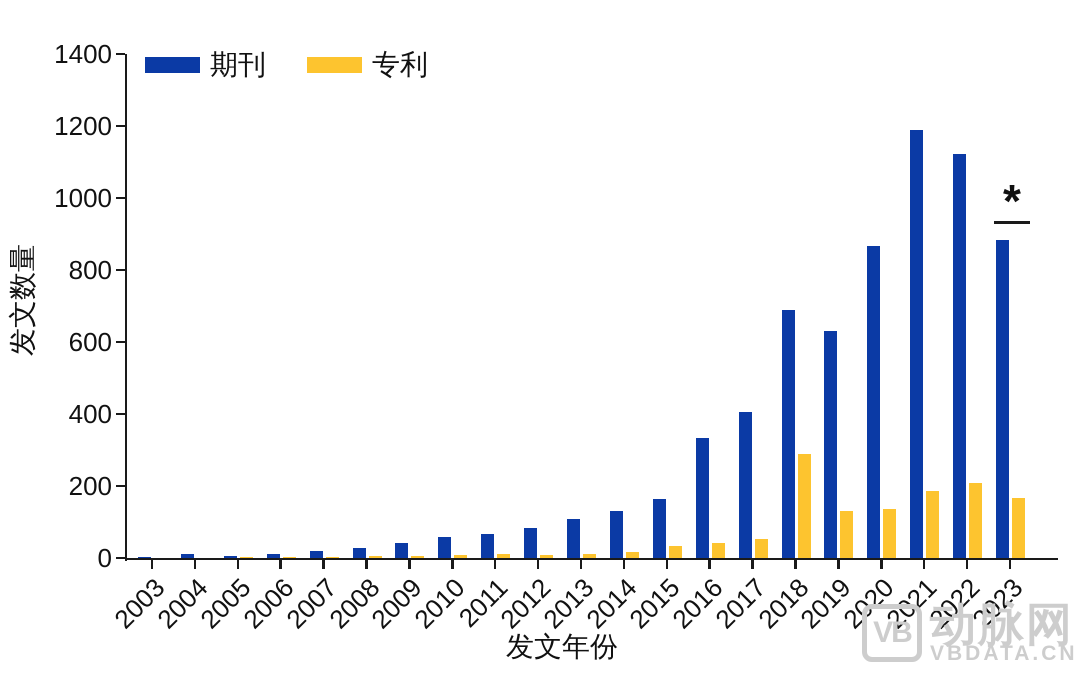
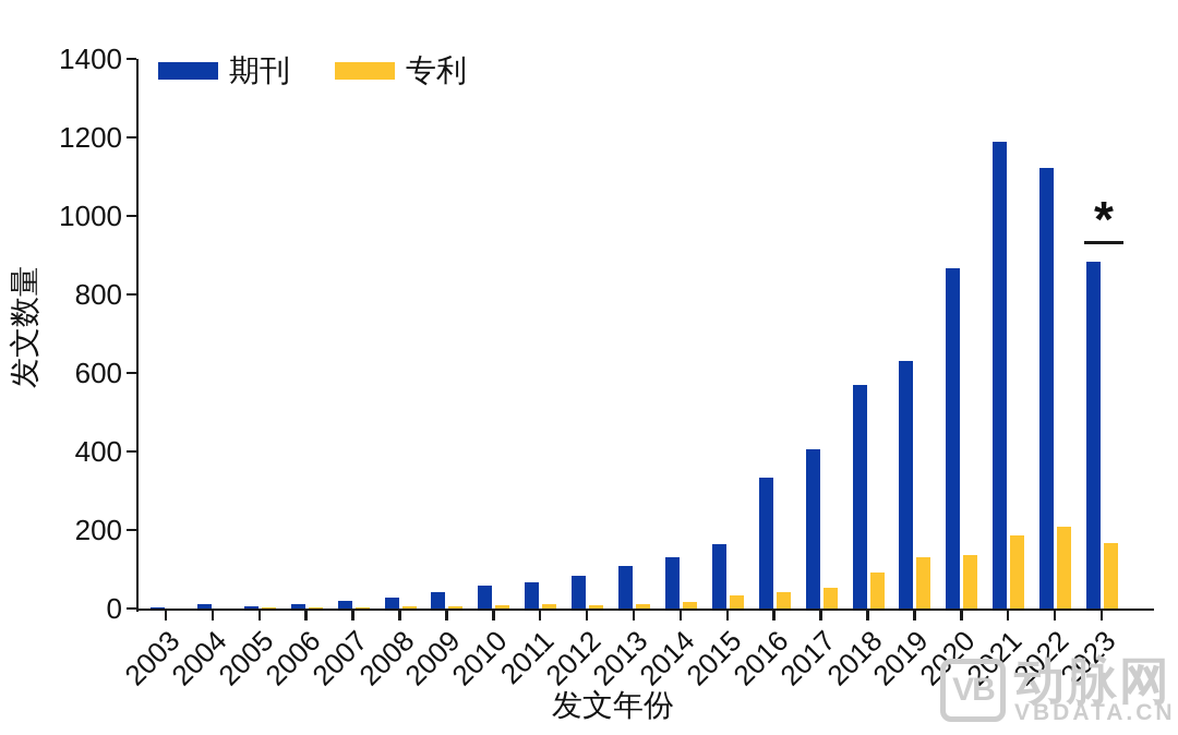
期刊/2018: 690 -> 570
专利/2018: 290 -> 90
